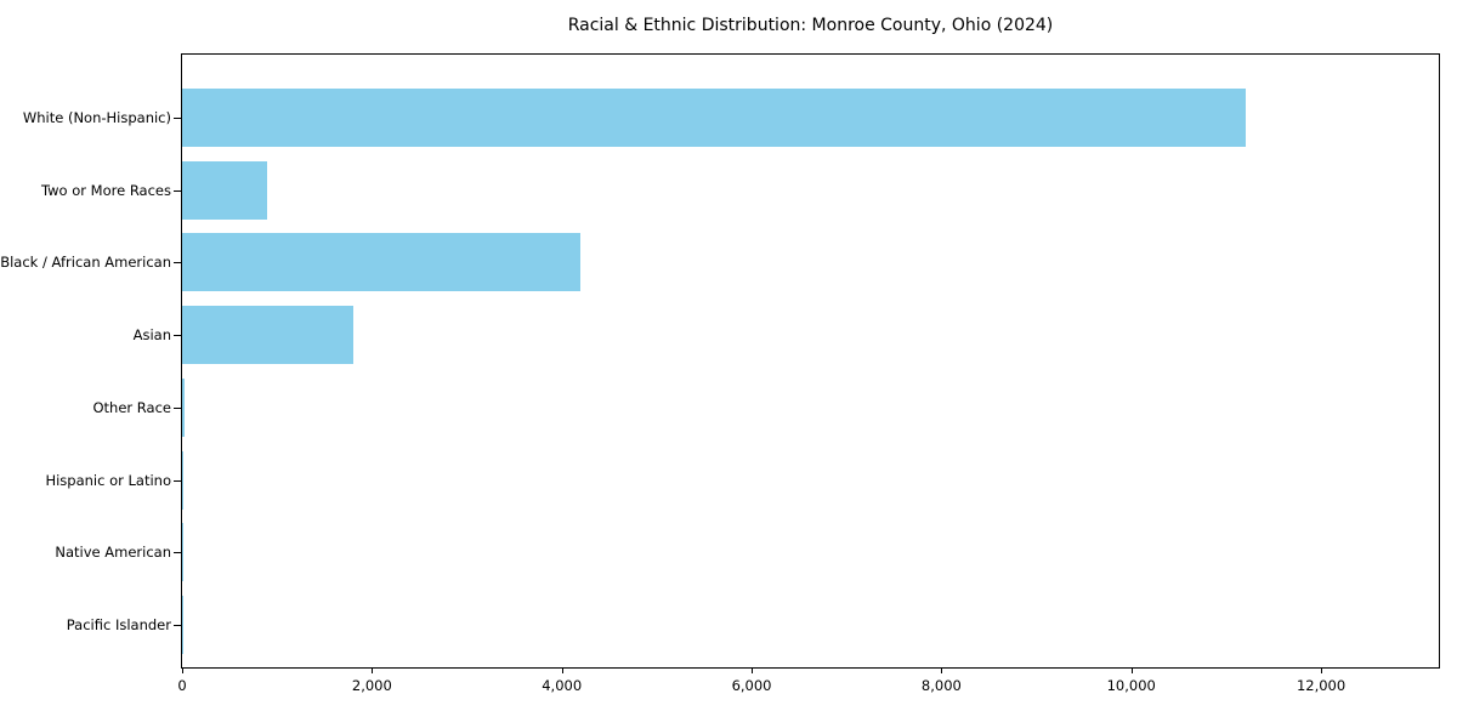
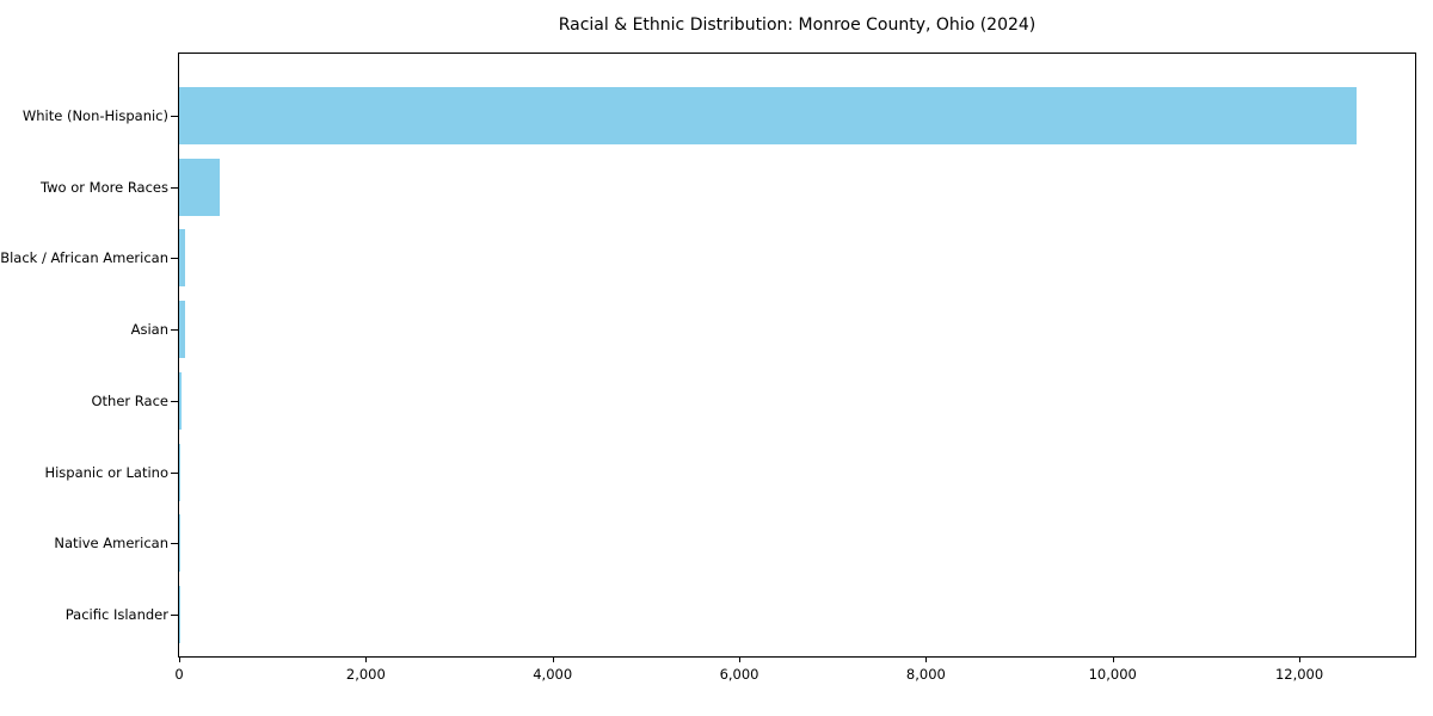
White (Non-Hispanic): 11200 -> 12600
Two or More Races: 900 -> 400
Black / African American: 4200 -> 100
Asian: 1800 -> 100
